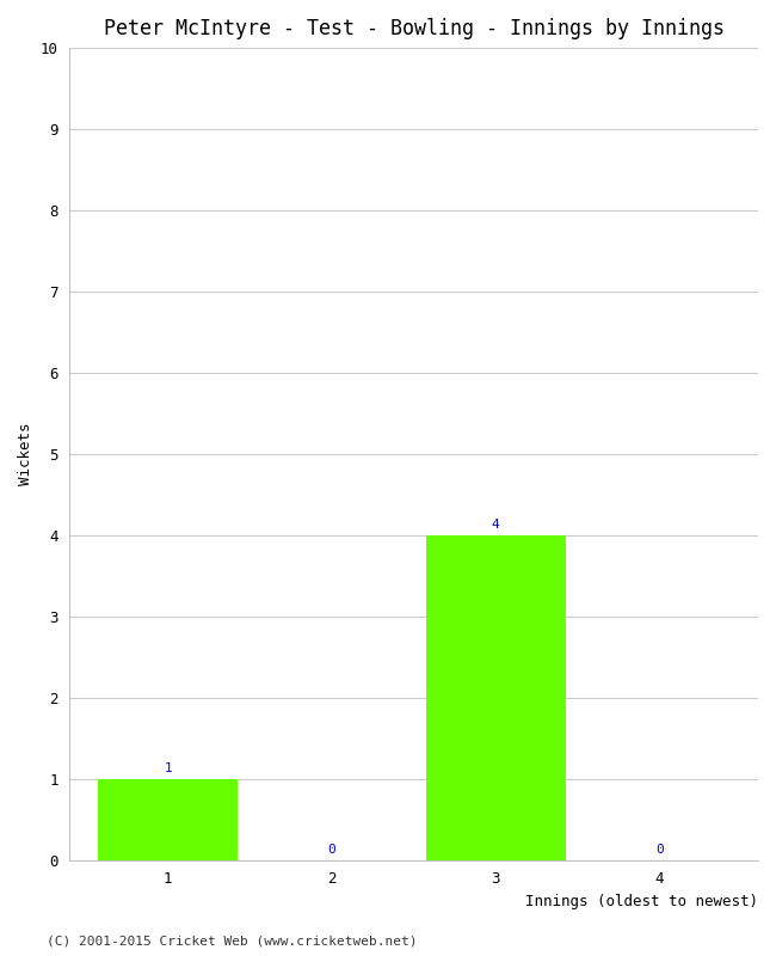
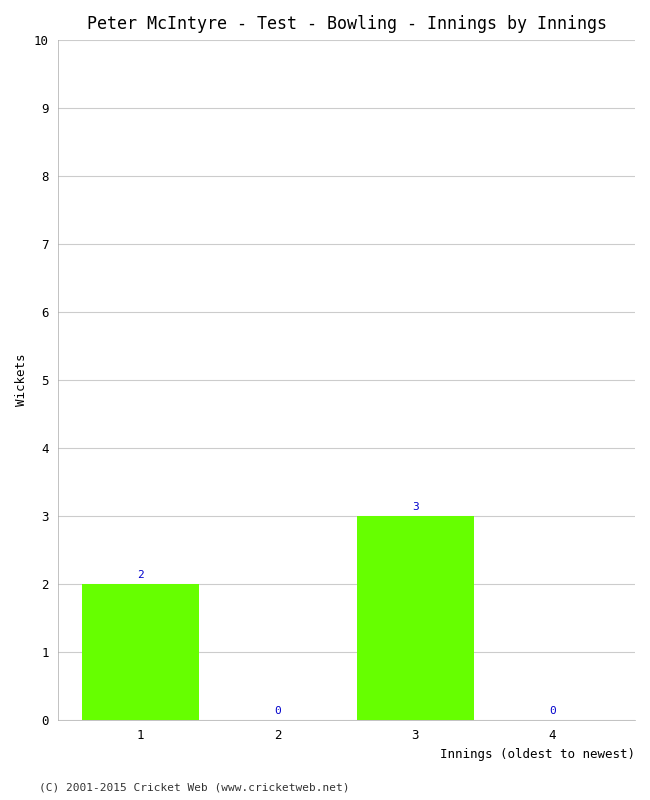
1: 1 -> 2
3: 4 -> 3
